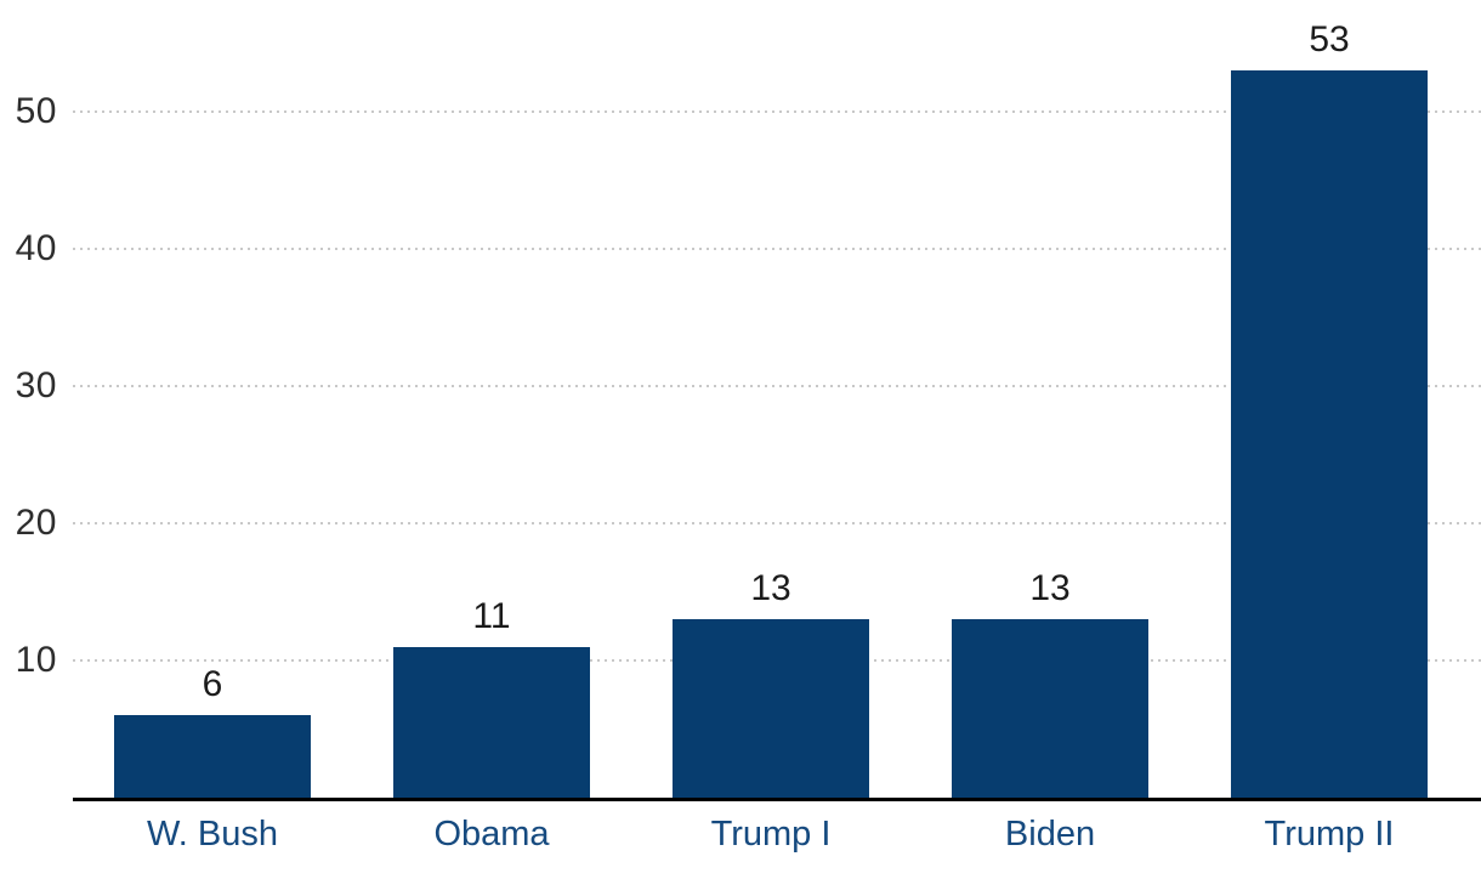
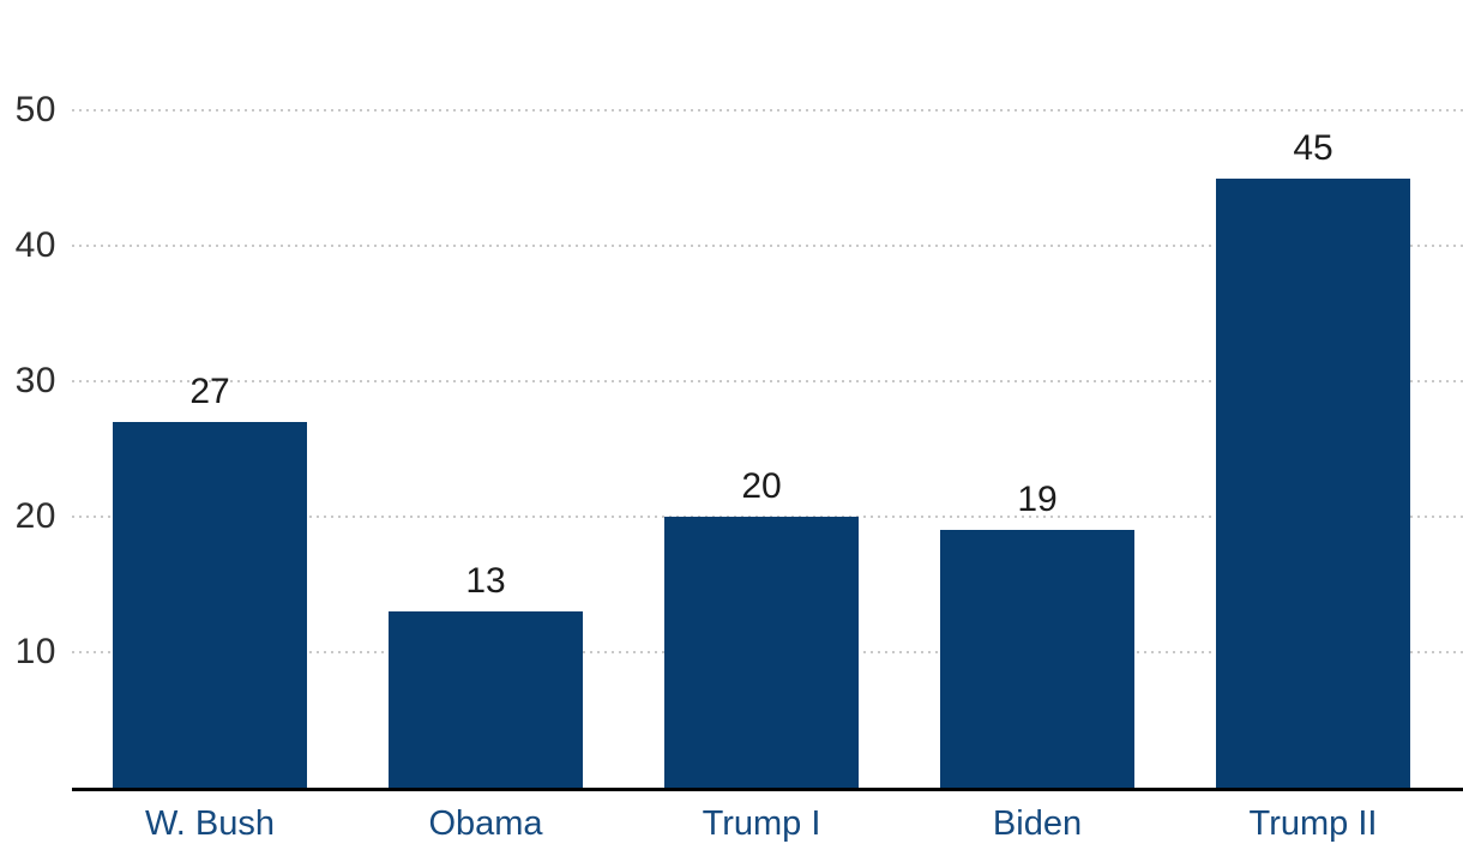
W. Bush: 6 -> 27
Obama: 11 -> 13
Trump I: 13 -> 20
Biden: 13 -> 19
Trump II: 53 -> 45
